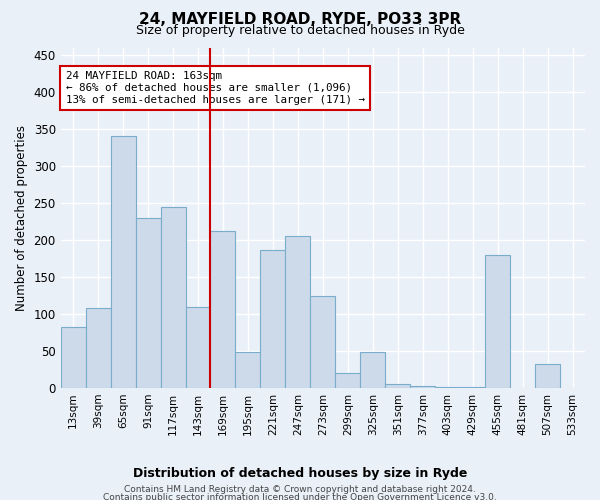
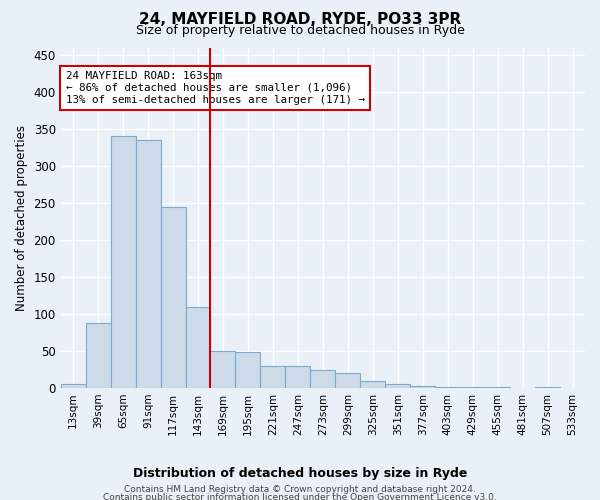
13sqm: 82 -> 5
39sqm: 108 -> 88
91sqm: 230 -> 335
169sqm: 212 -> 50
221sqm: 186 -> 30
247sqm: 206 -> 30
273sqm: 124 -> 25
325sqm: 48 -> 9
455sqm: 180 -> 1
507sqm: 32 -> 1
